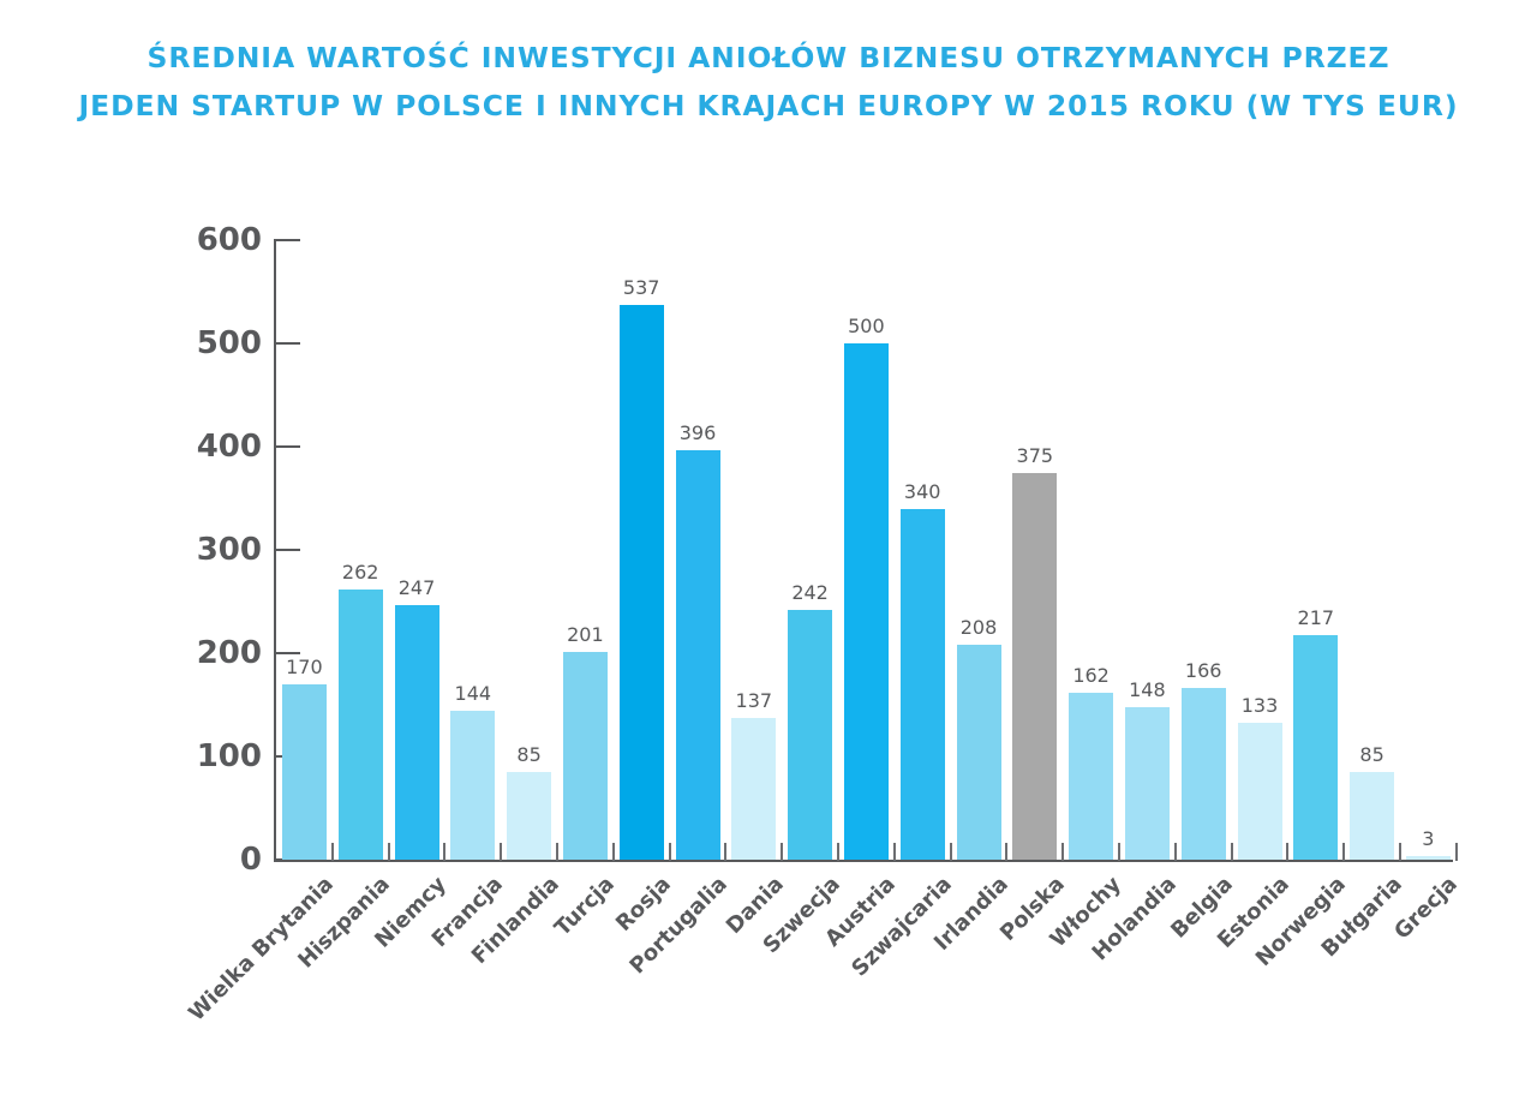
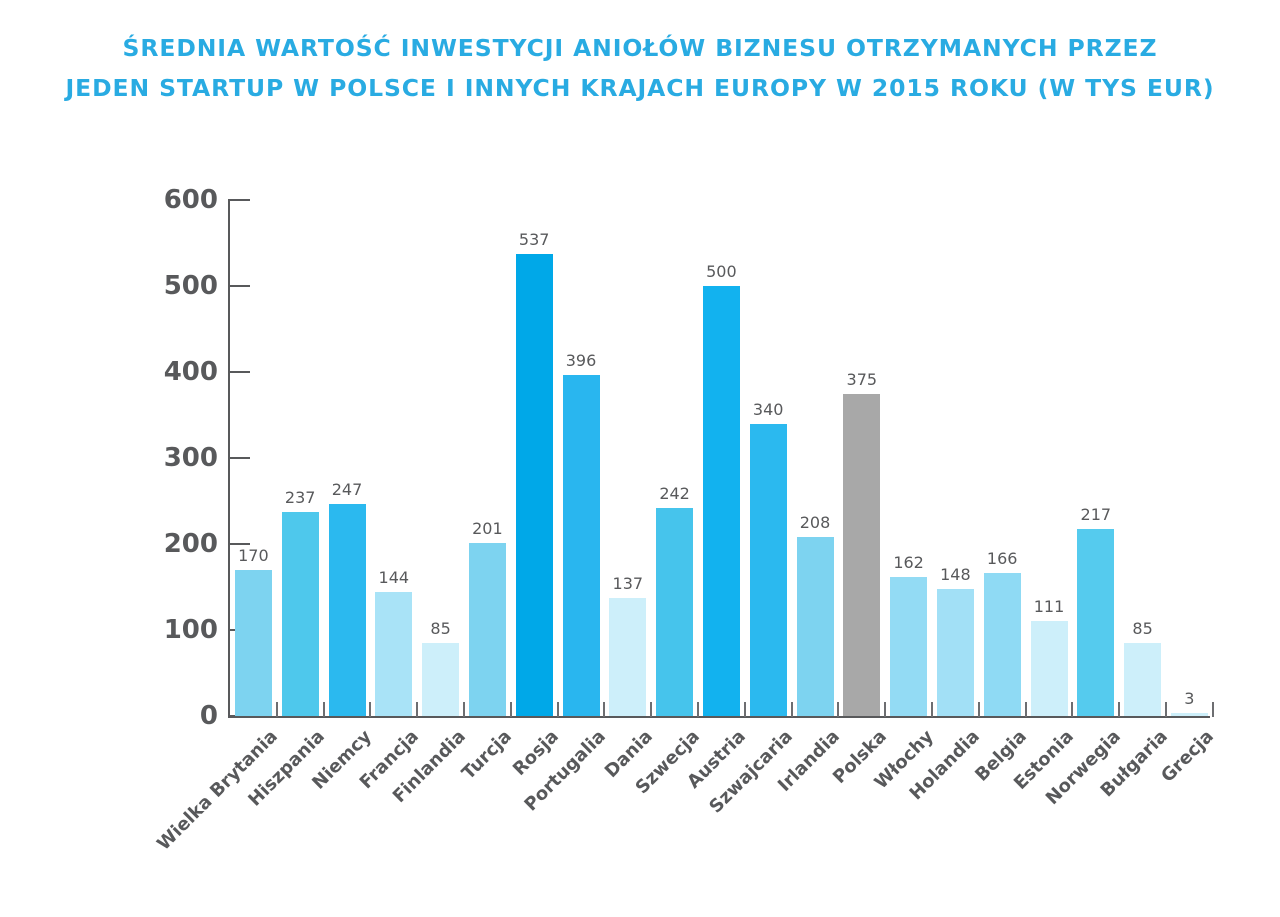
Hiszpania: 262 -> 237
Estonia: 133 -> 111
